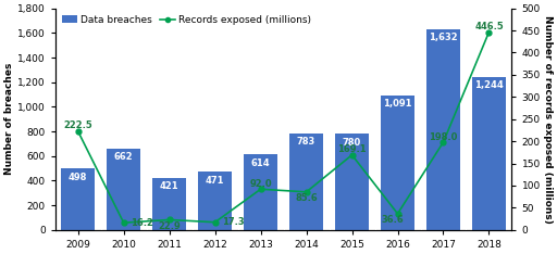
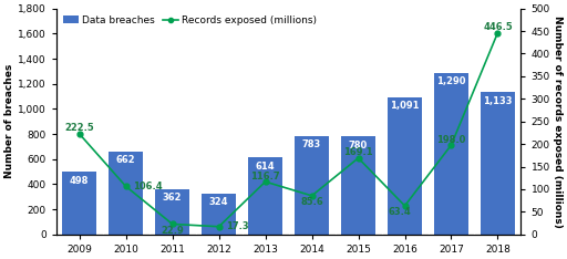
Records exposed (millions)/2010: 16.2 -> 106.4
Data breaches/2011: 421 -> 362
Data breaches/2012: 471 -> 324
Records exposed (millions)/2013: 92.0 -> 116.7
Records exposed (millions)/2016: 36.6 -> 63.4
Data breaches/2017: 1,632 -> 1,290
Data breaches/2018: 1,244 -> 1,133
